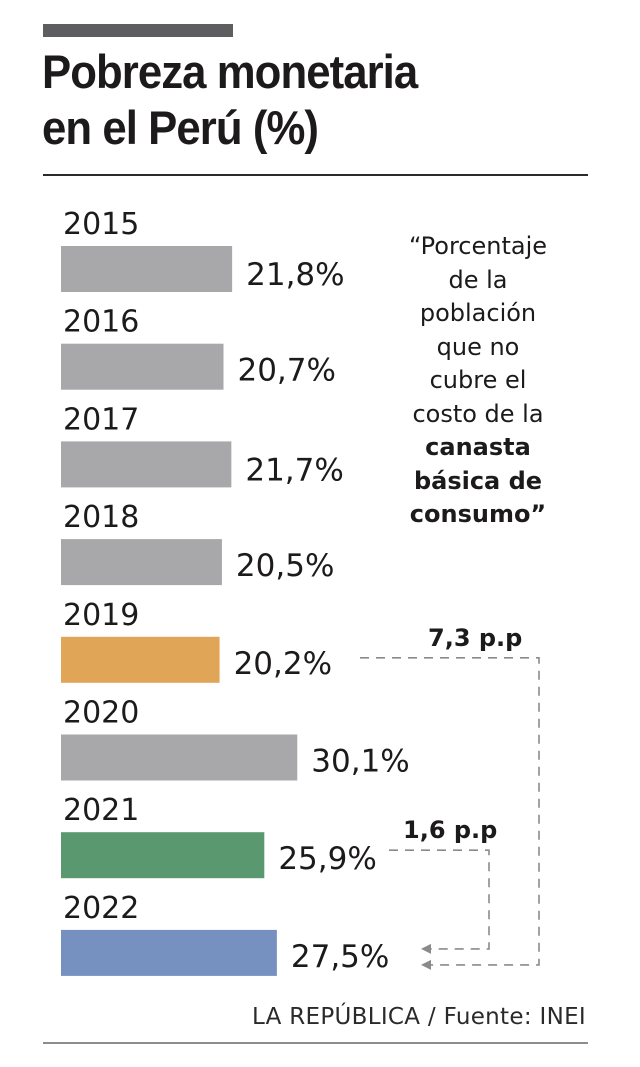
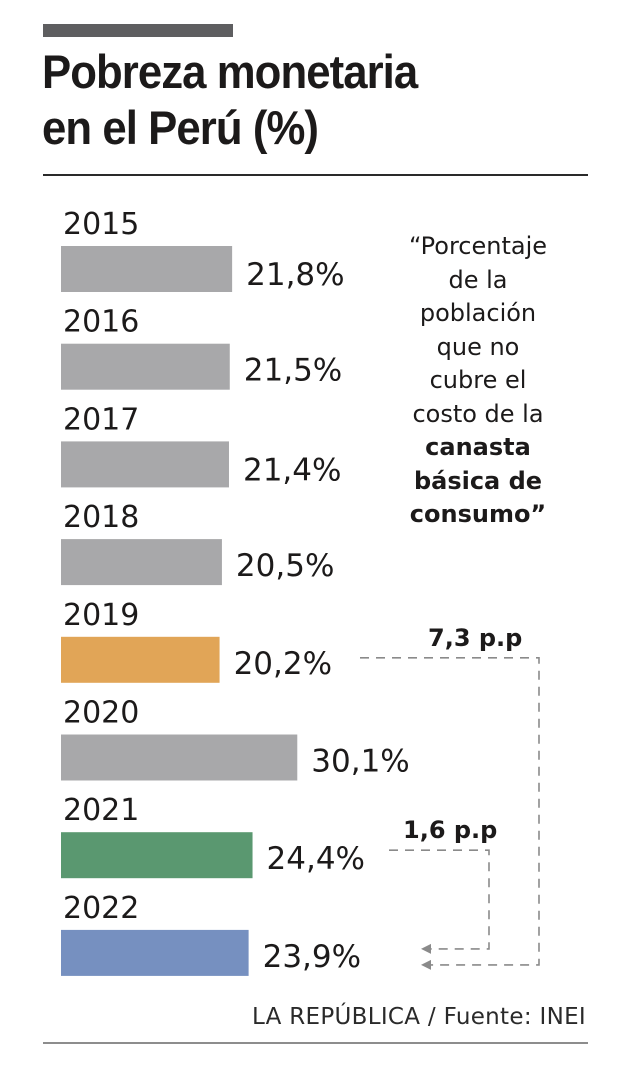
2016: 20,7% -> 21,5%
2017: 21,7% -> 21,4%
2021: 25,9% -> 24,4%
2022: 27,5% -> 23,9%
